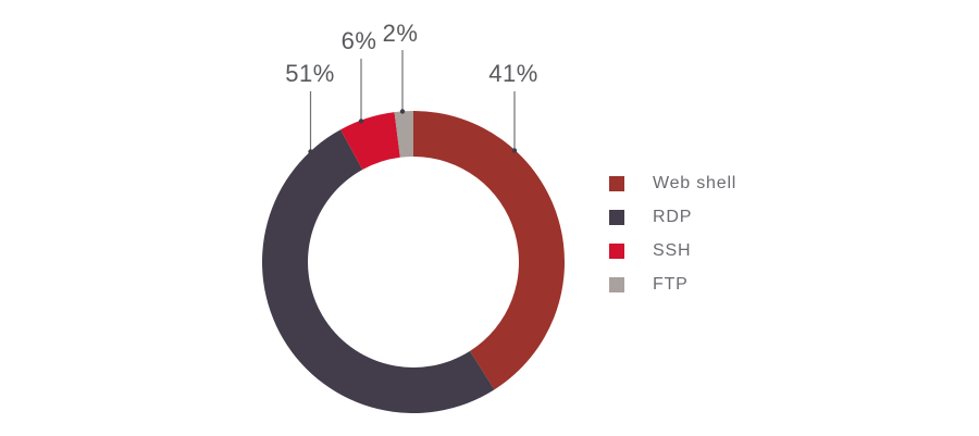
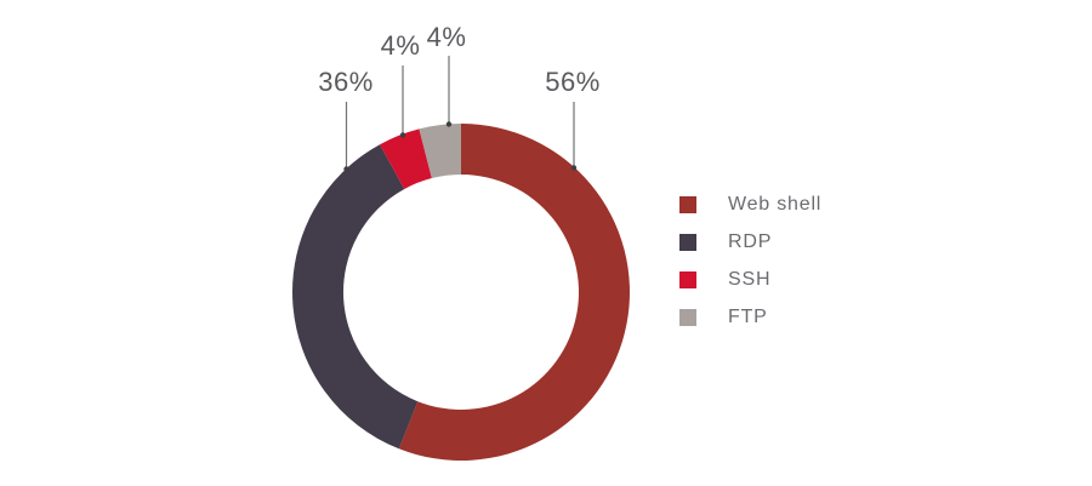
Web shell: 41% -> 56%
RDP: 51% -> 36%
SSH: 6% -> 4%
FTP: 2% -> 4%
